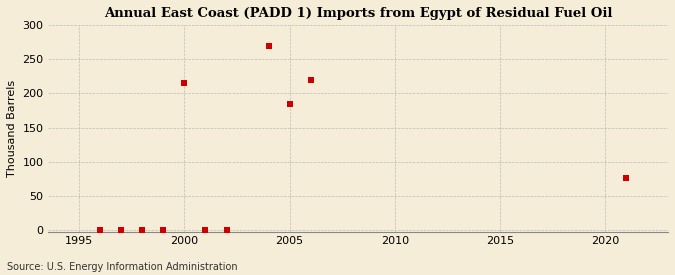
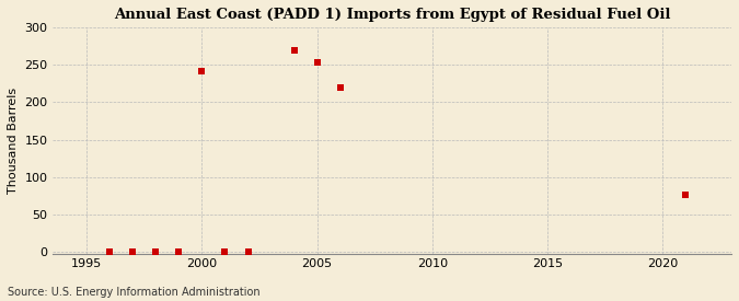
2000: 215 -> 242
2005: 185 -> 254
